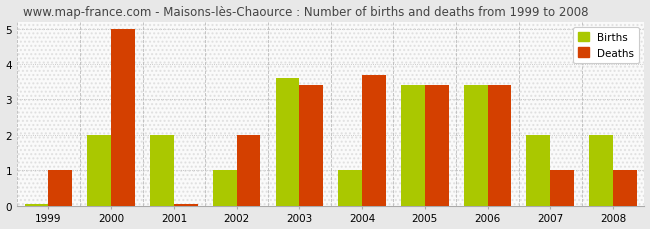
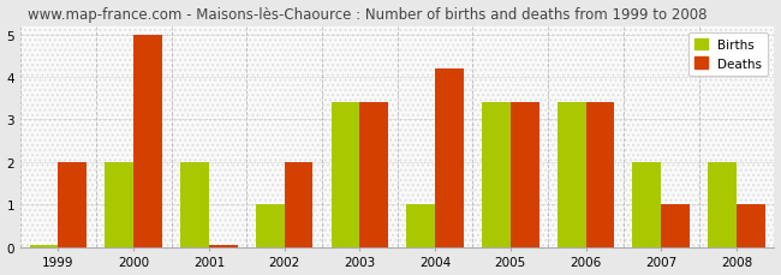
Deaths/1999: 1.00 -> 2.00
Births/2003: 3.60 -> 3.40
Deaths/2004: 3.70 -> 4.20
